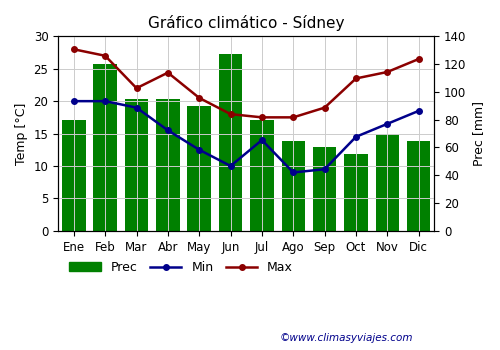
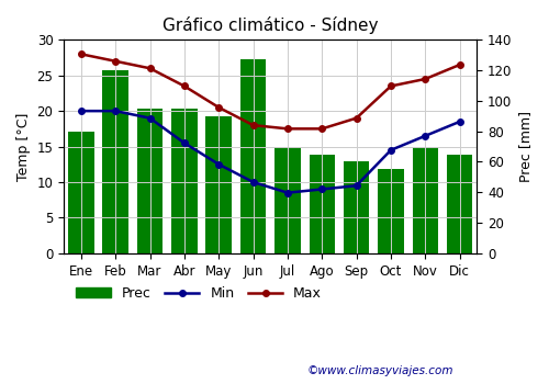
Max/Mar: 22.0 -> 26.0
Max/Abr: 24.4 -> 23.5
Prec/Jul: 80 -> 70
Min/Jul: 14.0 -> 8.5
